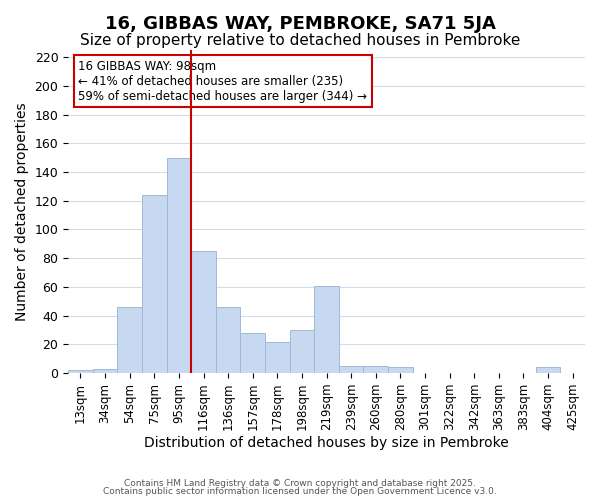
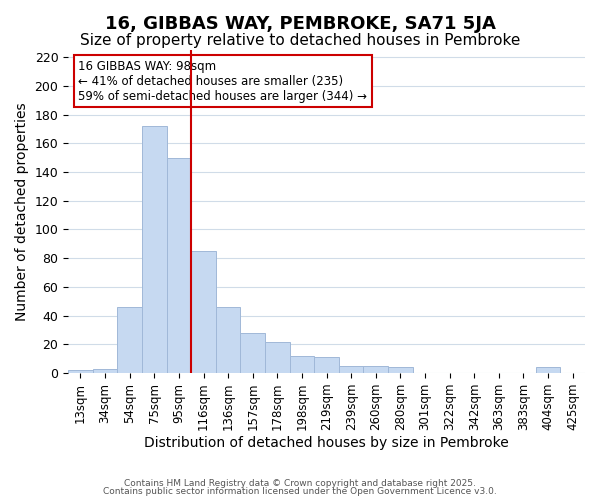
75sqm: 124 -> 172
198sqm: 30 -> 12
219sqm: 61 -> 11
